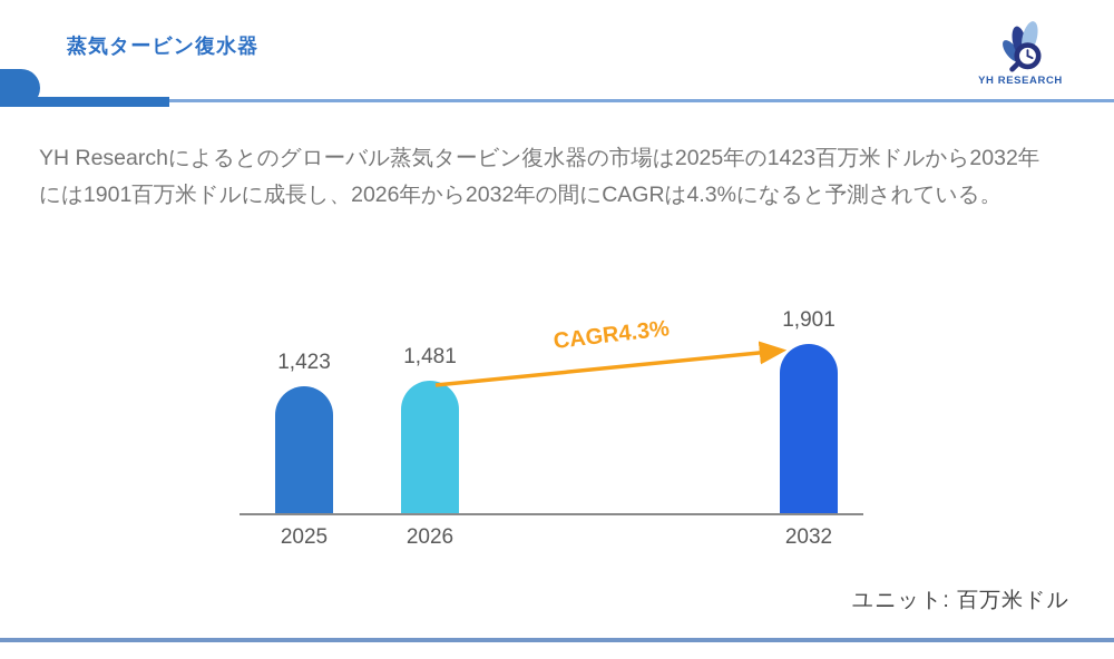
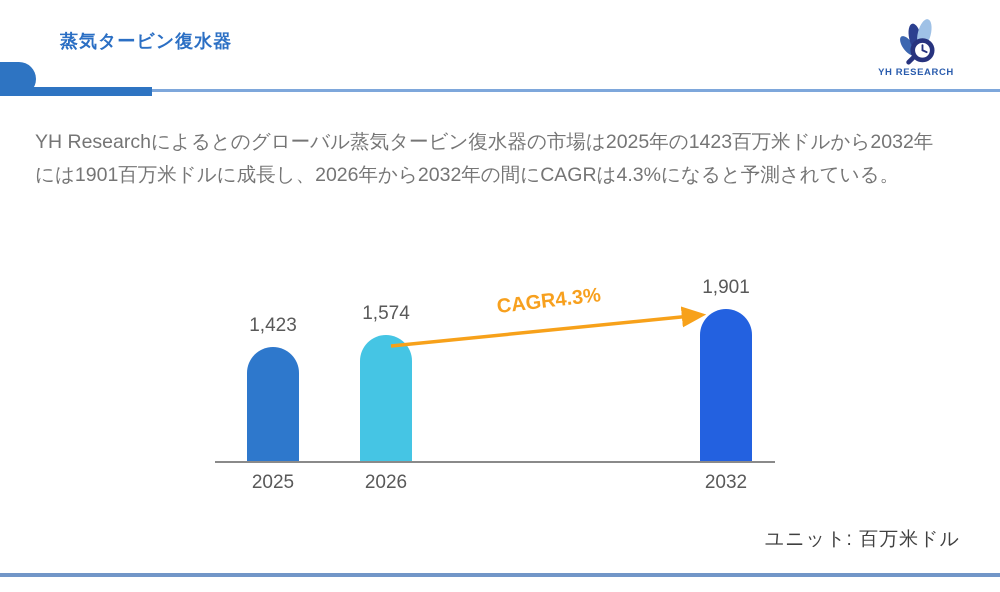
2026: 1,481 -> 1,574
